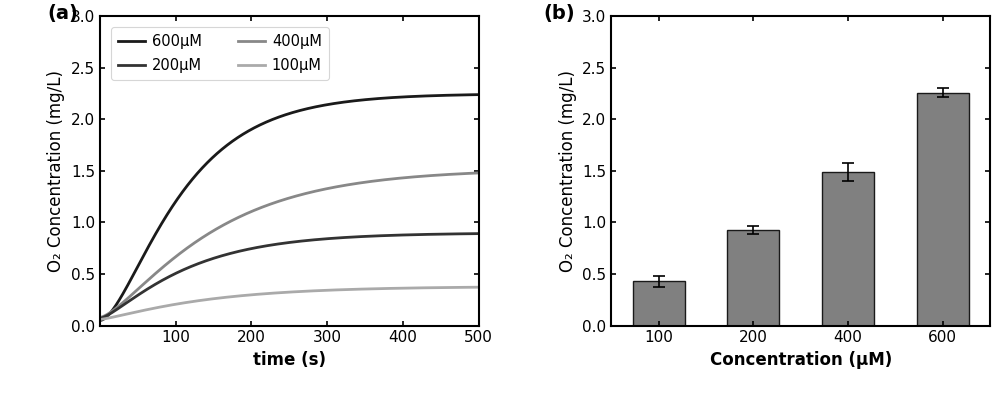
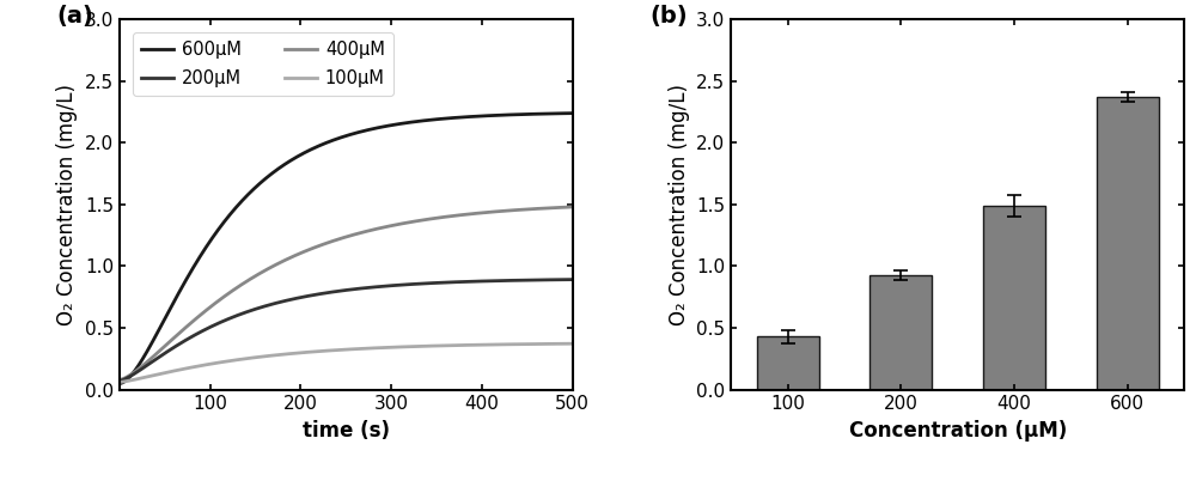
600: 2.26 -> 2.37
